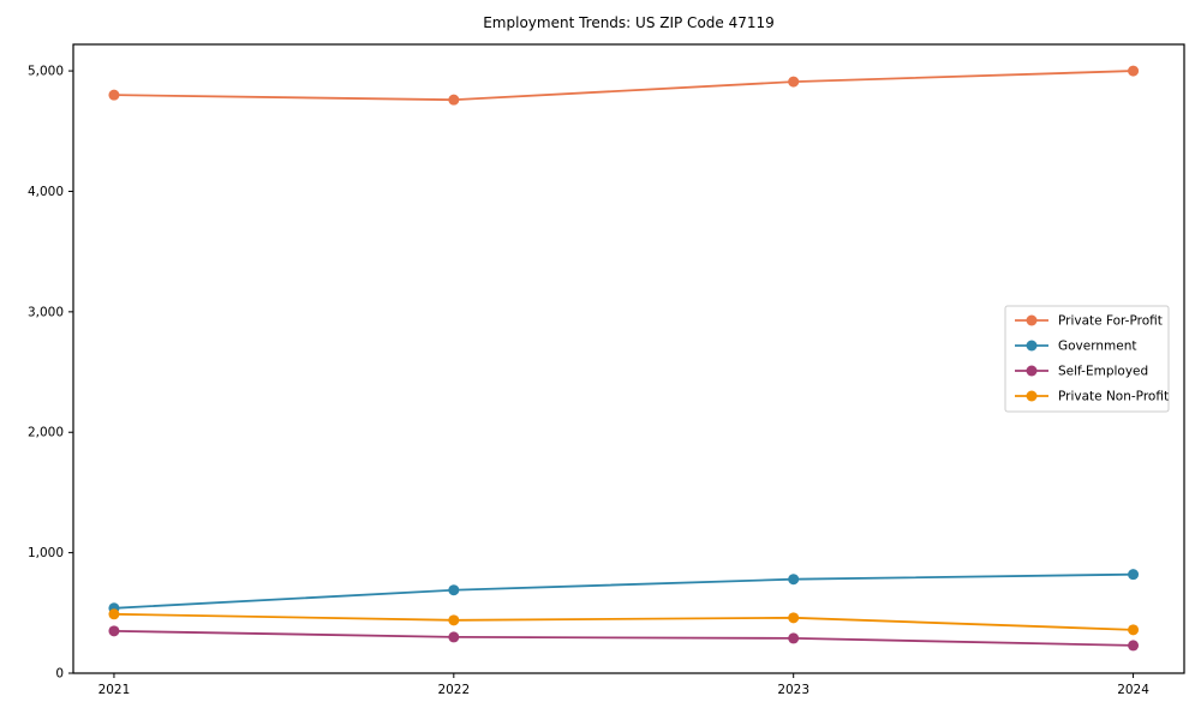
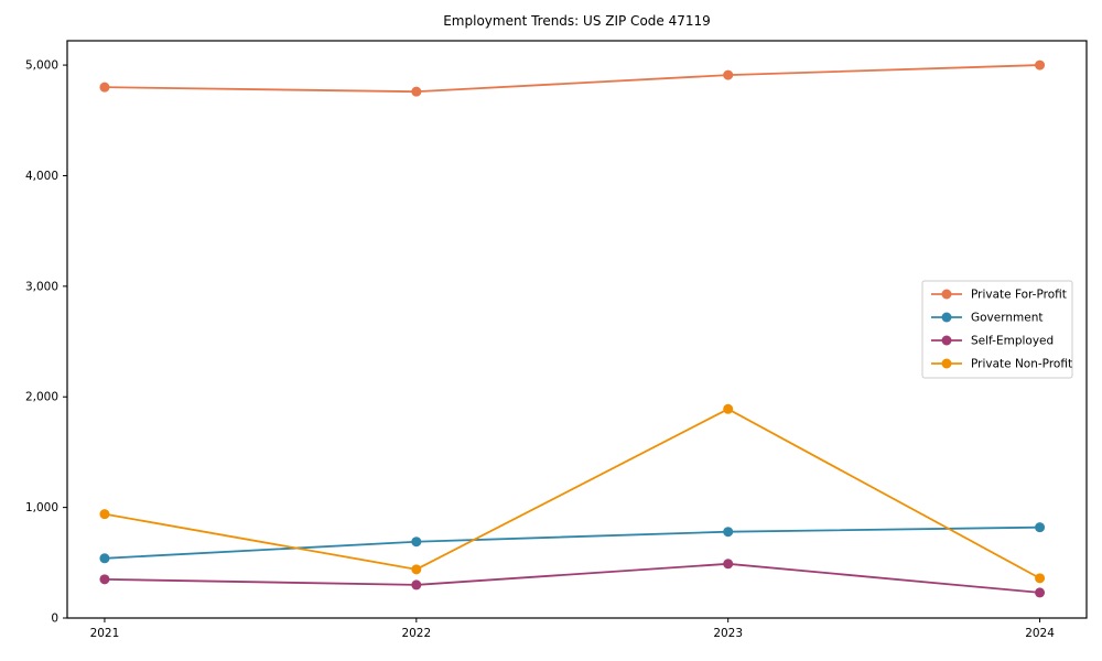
Private Non-Profit/2021: 490 -> 940
Self-Employed/2023: 290 -> 490
Private Non-Profit/2023: 460 -> 1890
